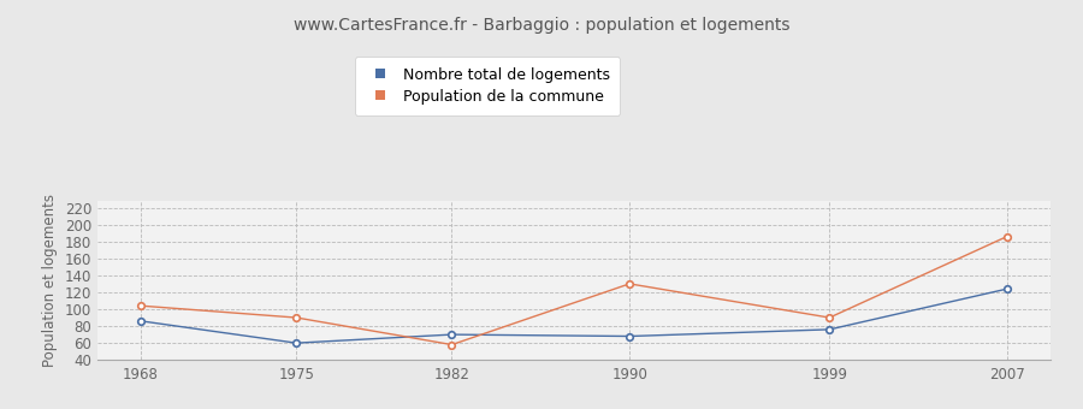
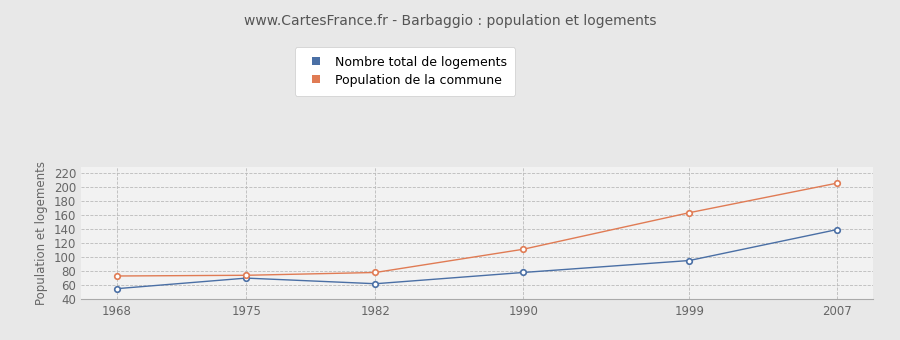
Nombre total de logements/1968: 86 -> 55
Population de la commune/1968: 104 -> 73
Nombre total de logements/1975: 60 -> 70
Population de la commune/1975: 90 -> 74
Nombre total de logements/1982: 70 -> 62
Population de la commune/1982: 58 -> 78
Nombre total de logements/1990: 68 -> 78
Population de la commune/1990: 130 -> 111
Nombre total de logements/1999: 76 -> 95
Population de la commune/1999: 90 -> 163
Nombre total de logements/2007: 124 -> 139
Population de la commune/2007: 186 -> 205
